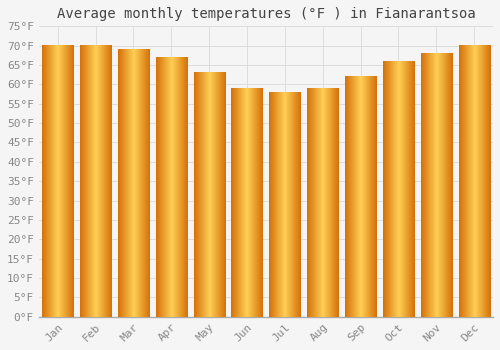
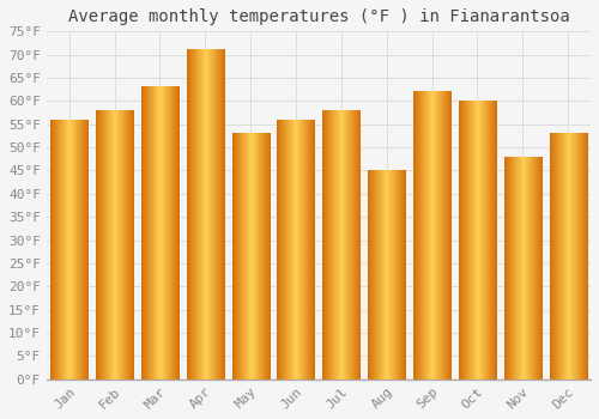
Jan: 70°F -> 56°F
Feb: 70°F -> 58°F
Mar: 69°F -> 63°F
Apr: 67°F -> 71°F
May: 63°F -> 53°F
Jun: 59°F -> 56°F
Aug: 59°F -> 45°F
Oct: 66°F -> 60°F
Nov: 68°F -> 48°F
Dec: 70°F -> 53°F
